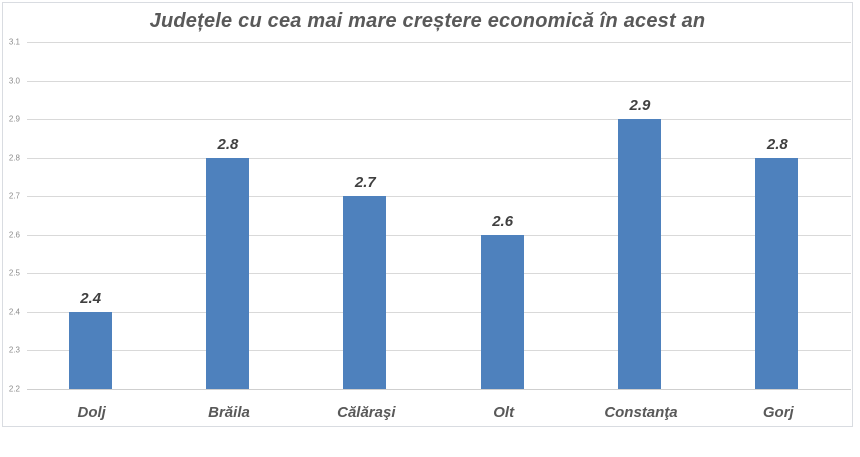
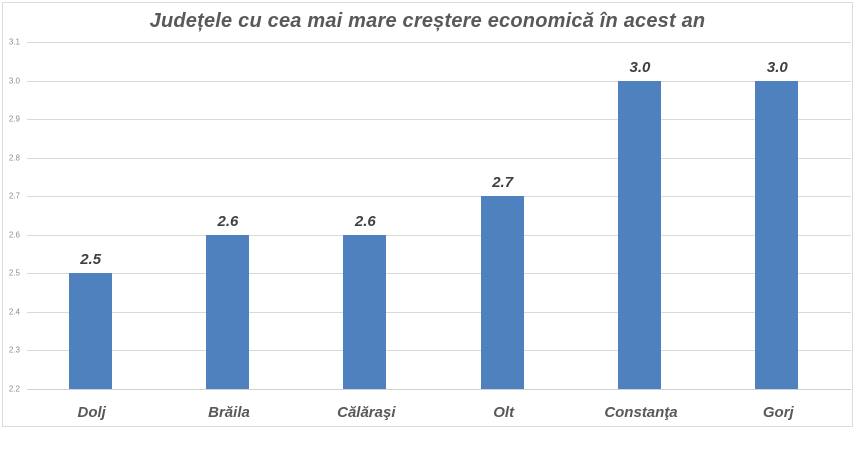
Dolj: 2.4 -> 2.5
Brăila: 2.8 -> 2.6
Călăraşi: 2.7 -> 2.6
Olt: 2.6 -> 2.7
Constanţa: 2.9 -> 3.0
Gorj: 2.8 -> 3.0
